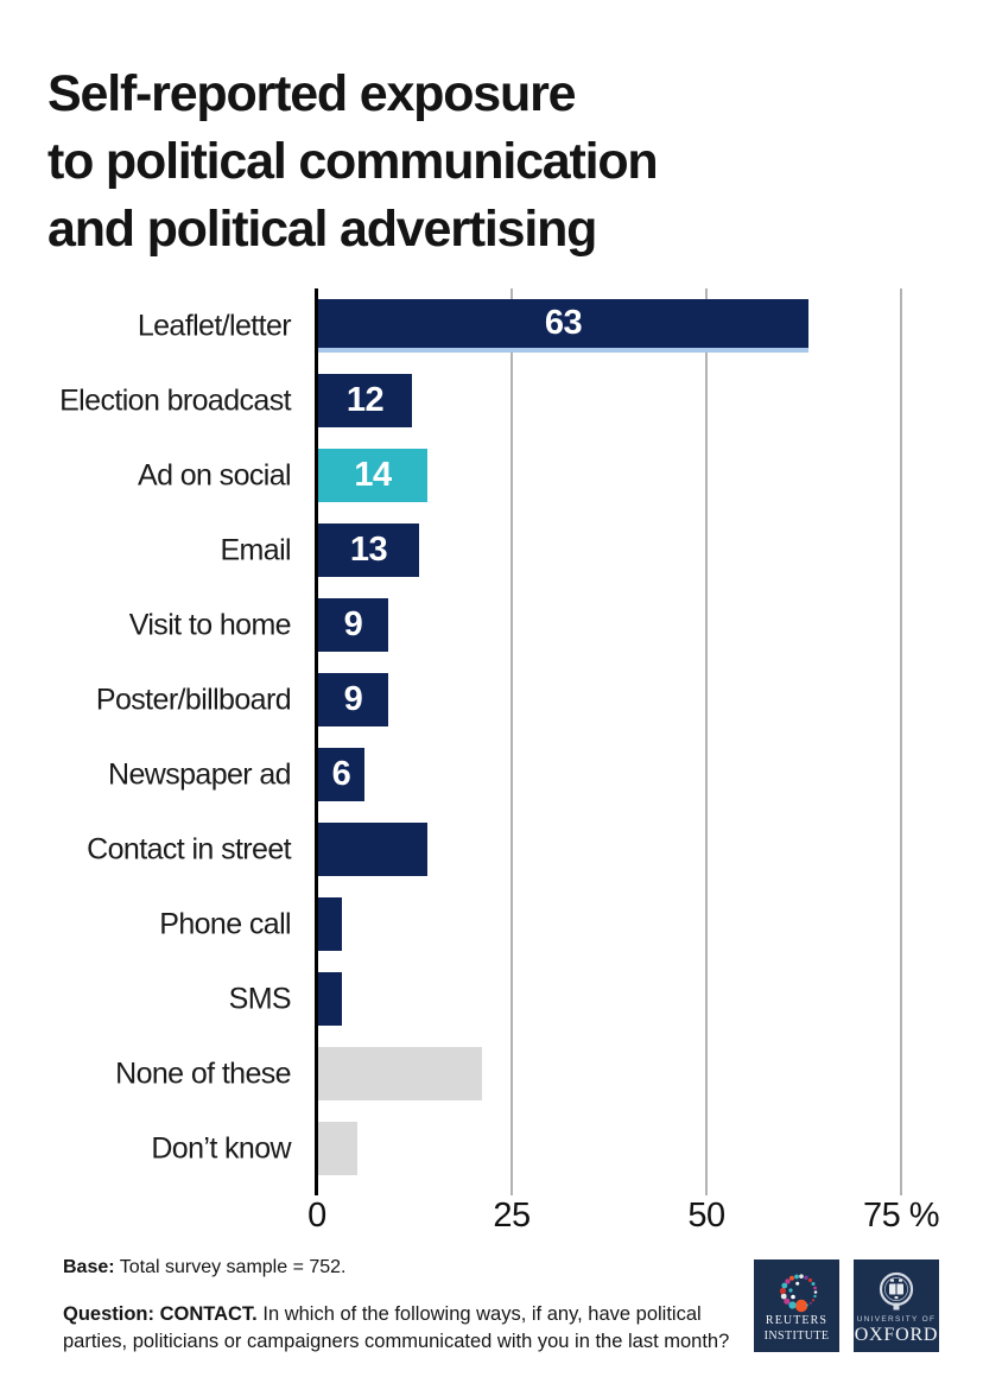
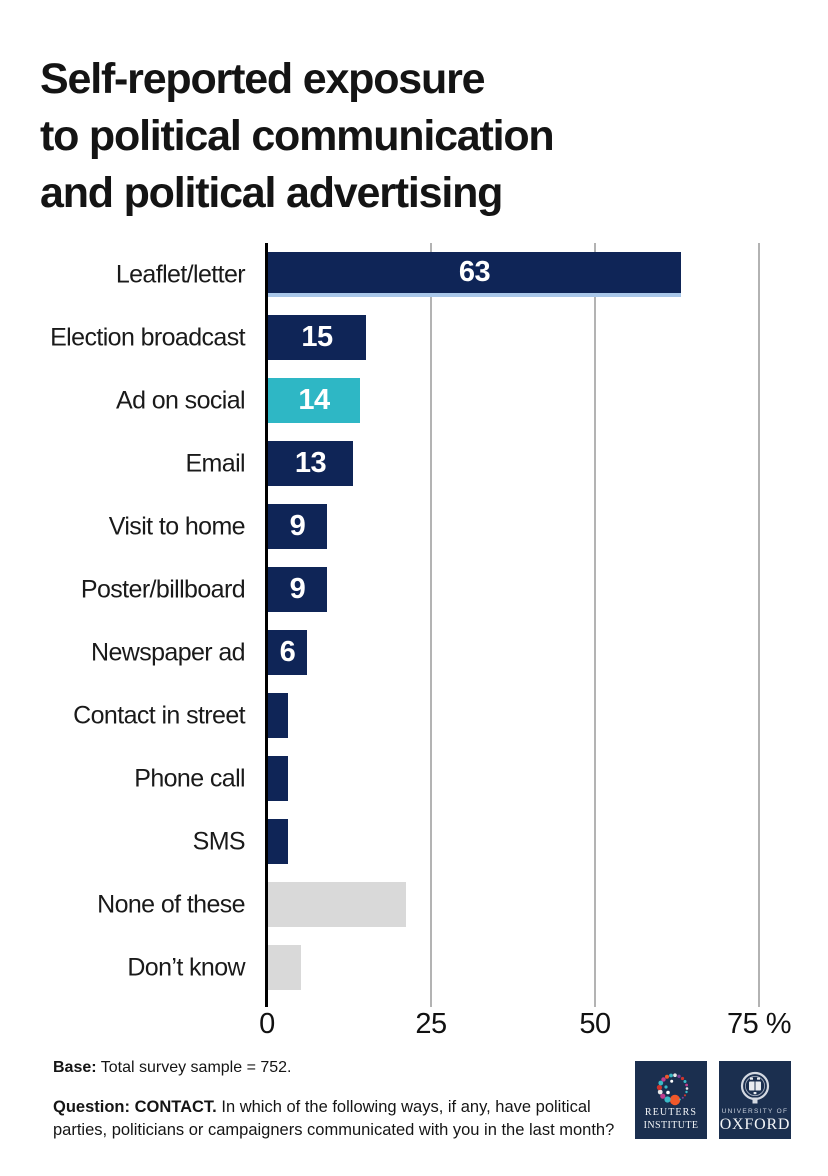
Election broadcast: 12 -> 15
Contact in street: 14% -> 3%
